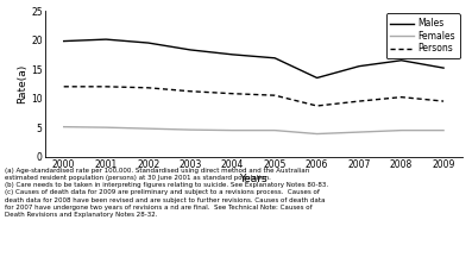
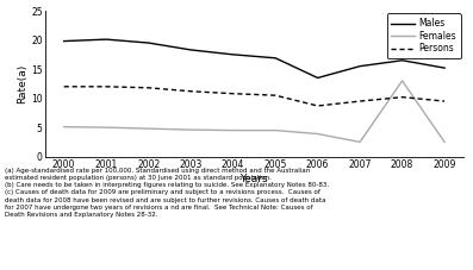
Females/2007: 4.2 -> 2.5
Females/2008: 4.5 -> 13.0
Females/2009: 4.5 -> 2.5
